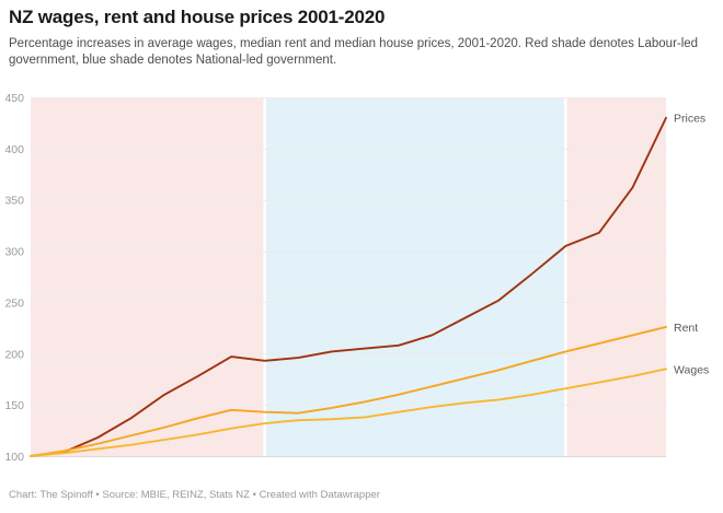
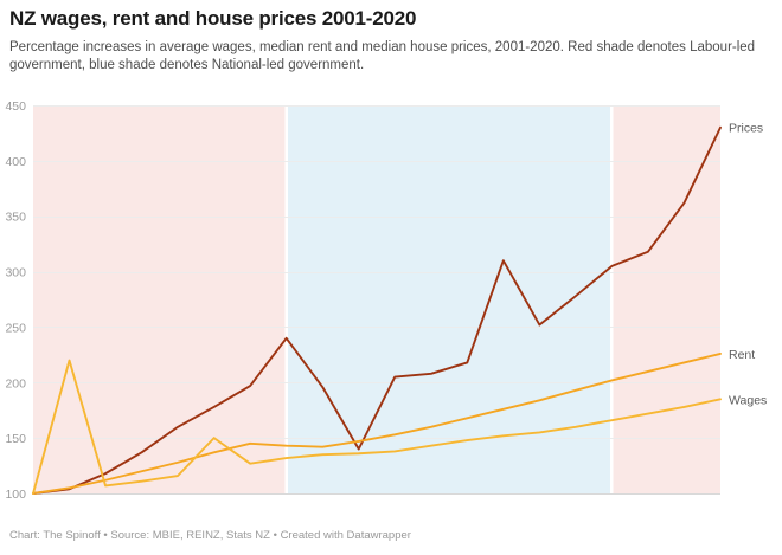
Wages/2002: 100 -> 220
Wages/2006: 120 -> 150
Prices/2008: 190 -> 240
Prices/2010: 200 -> 140
Prices/2014: 240 -> 310
